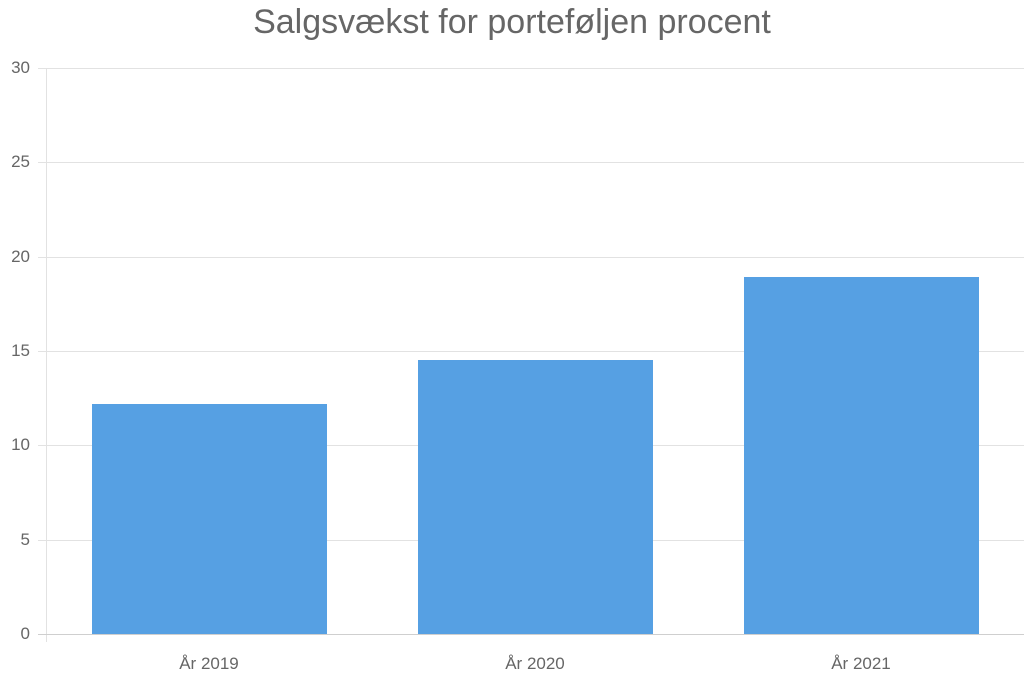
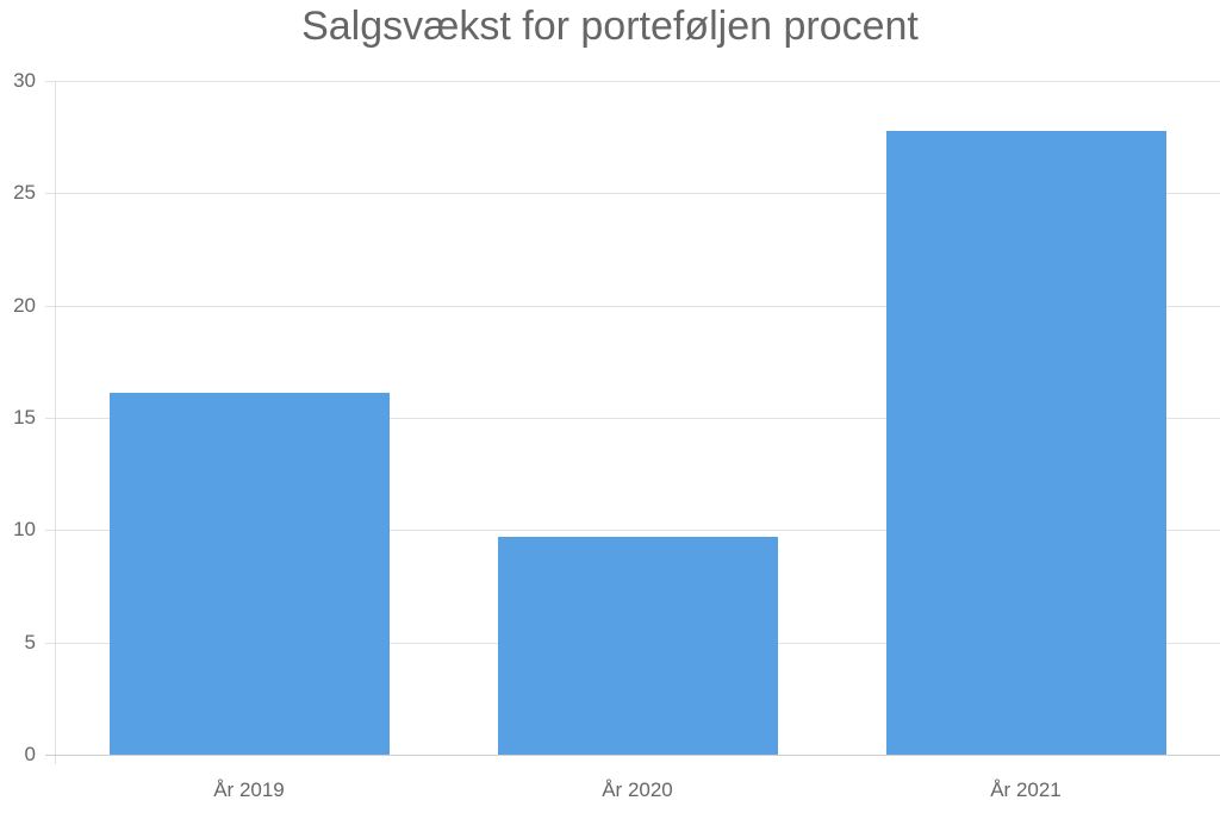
År 2019: 12.2 -> 16.1
År 2020: 14.5 -> 9.7
År 2021: 18.9 -> 27.8
